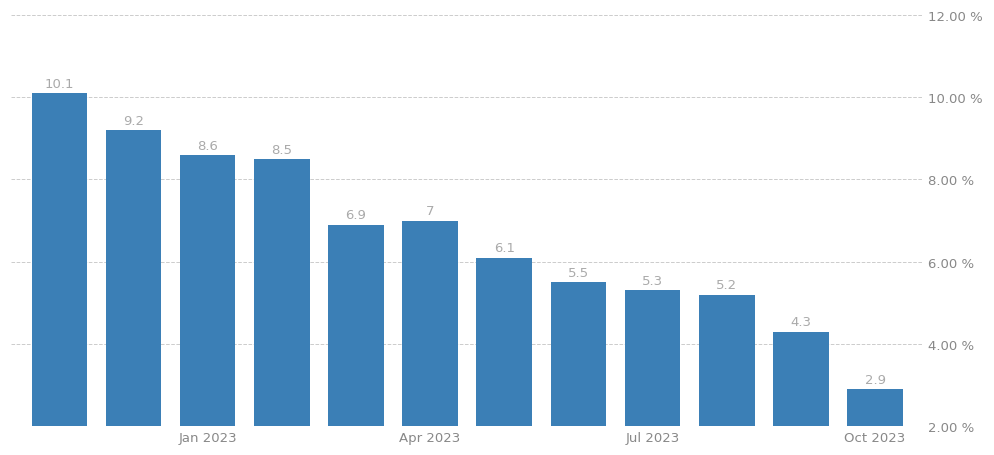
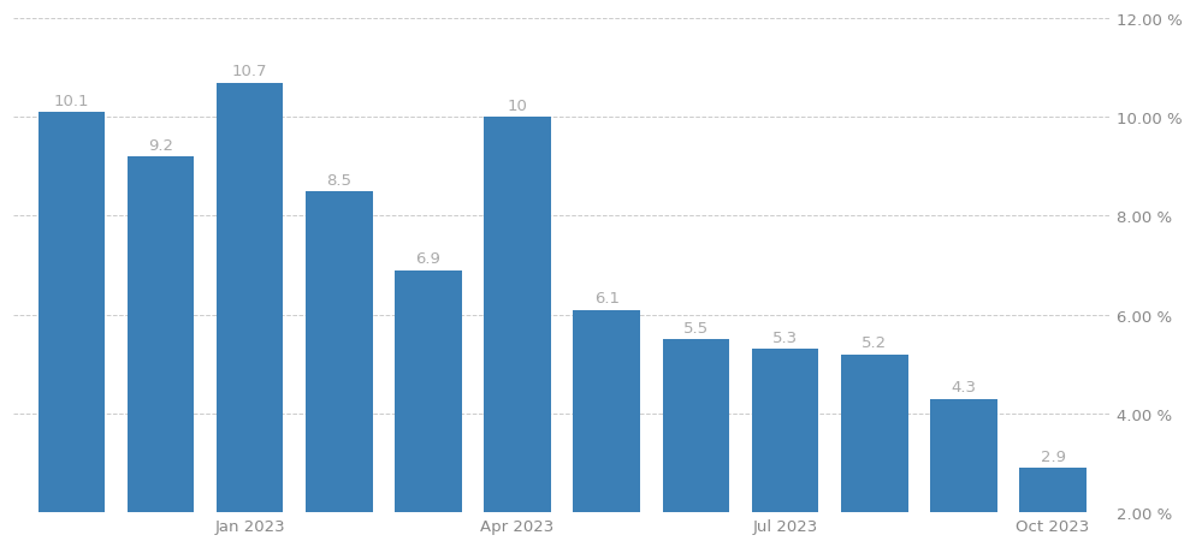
Jan 2023: 8.6 -> 10.7
Apr 2023: 7 -> 10
